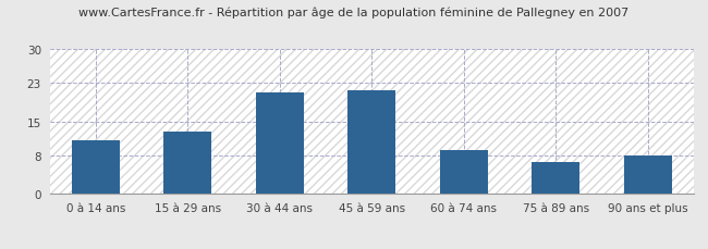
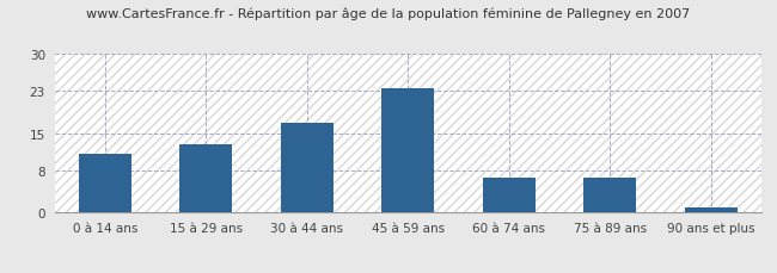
30 à 44 ans: 21.0 -> 17.0
45 à 59 ans: 21.5 -> 23.5
60 à 74 ans: 9.0 -> 6.5
90 ans et plus: 8.0 -> 1.0
